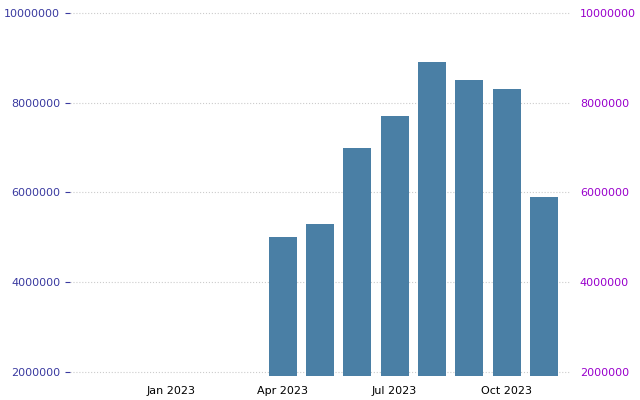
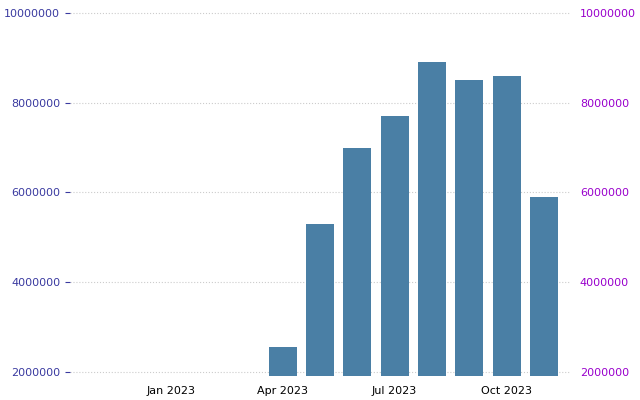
Apr 2023: 5000000 -> 2550000
Oct 2023: 8300000 -> 8600000
